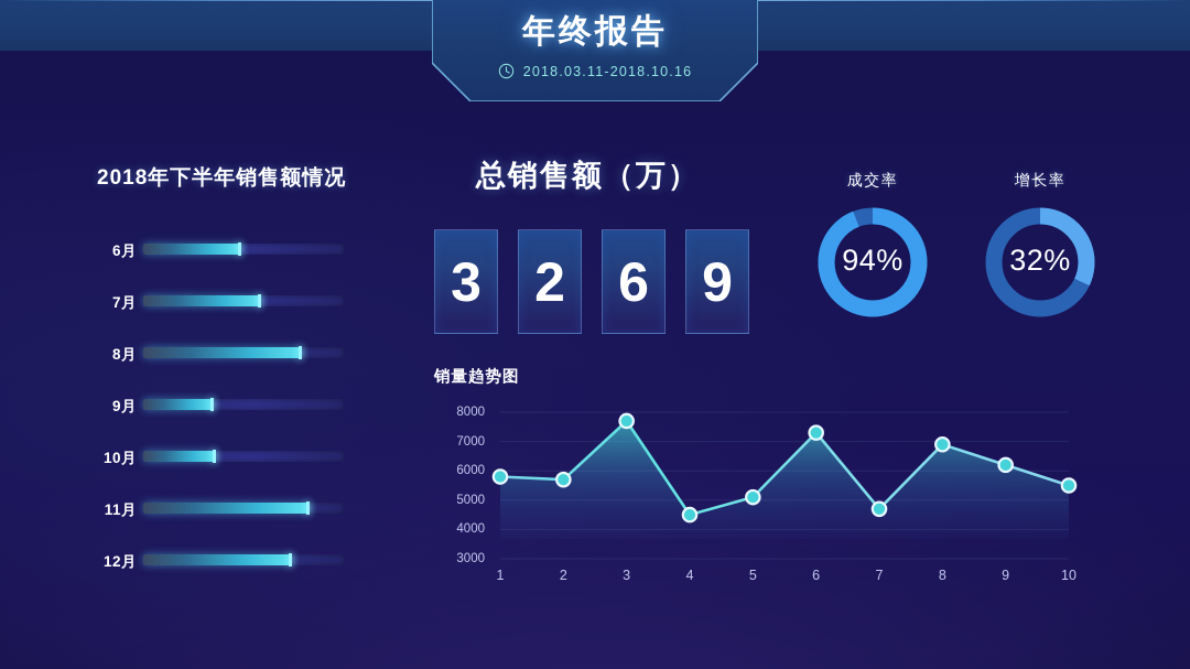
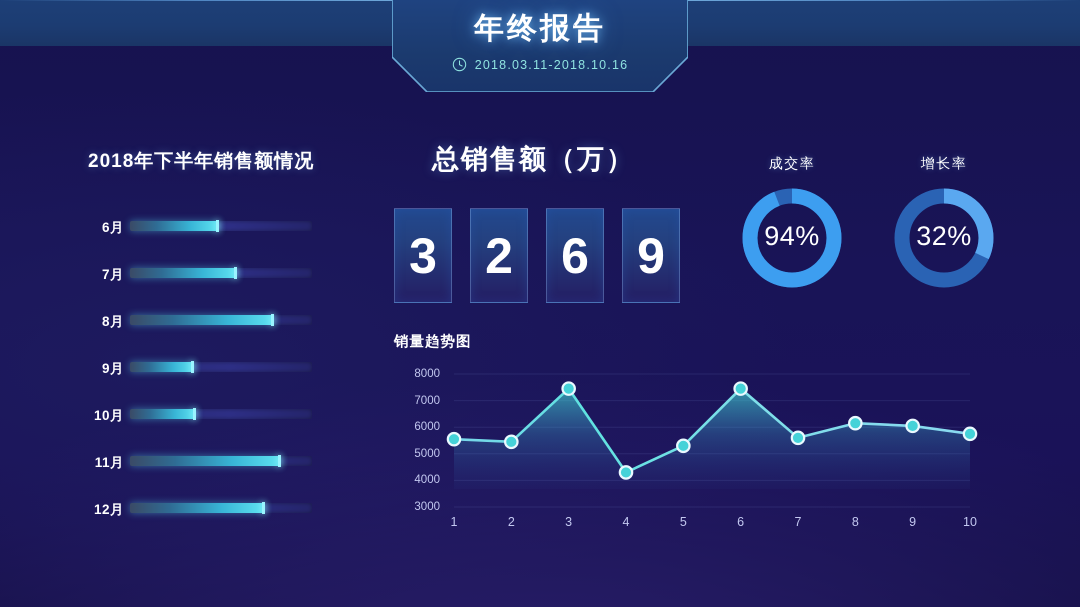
1: 5800 -> 5600
2: 5700 -> 5400
3: 7700 -> 7400
4: 4500 -> 4300
5: 5100 -> 5300
6: 7300 -> 7400
7: 4700 -> 5600
8: 6900 -> 6200
9: 6200 -> 6000
10: 5500 -> 5800
